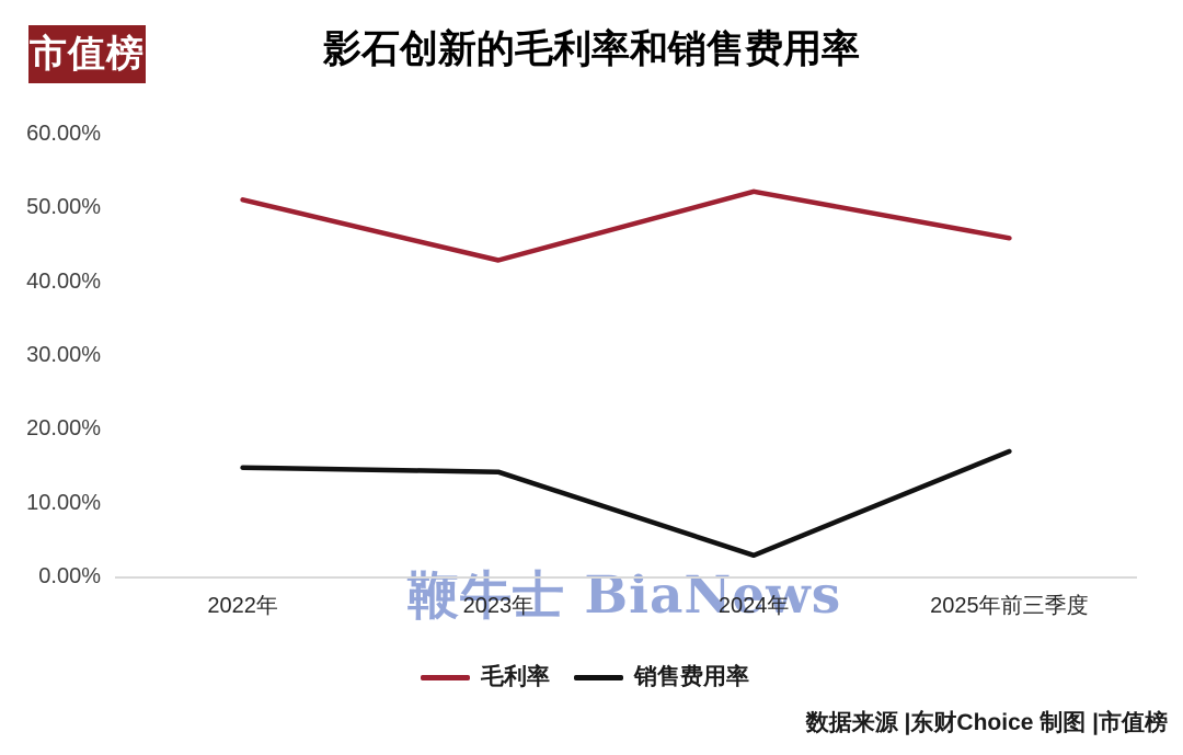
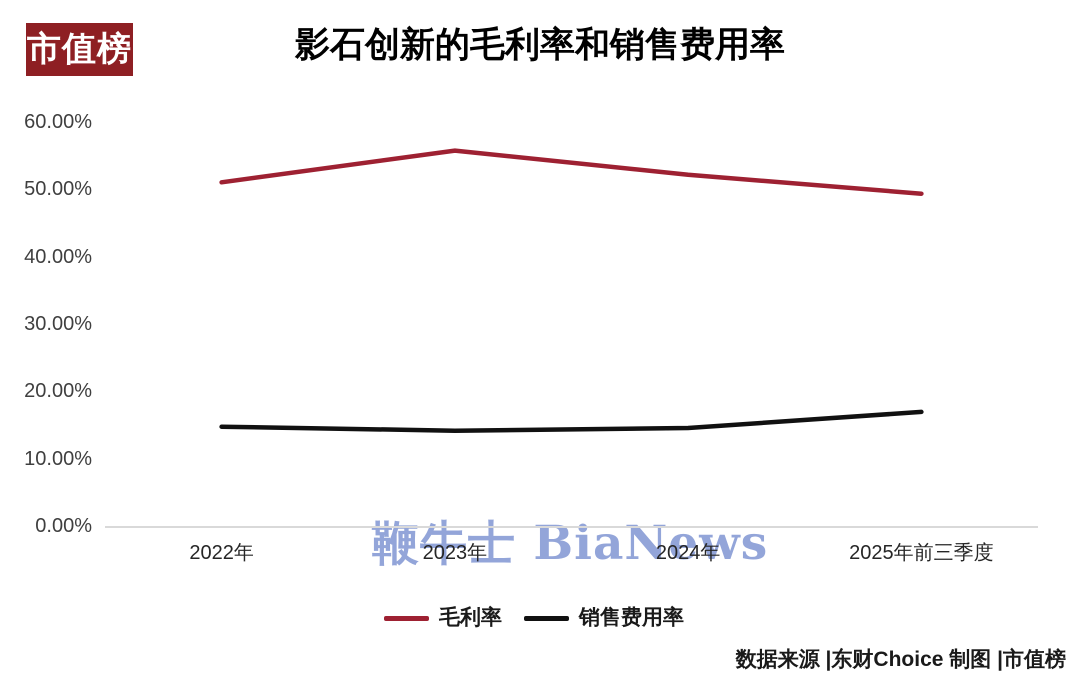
毛利率/2023年: 43% -> 56%
销售费用率/2024年: 3% -> 15%
毛利率/2025年前三季度: 46% -> 50%
